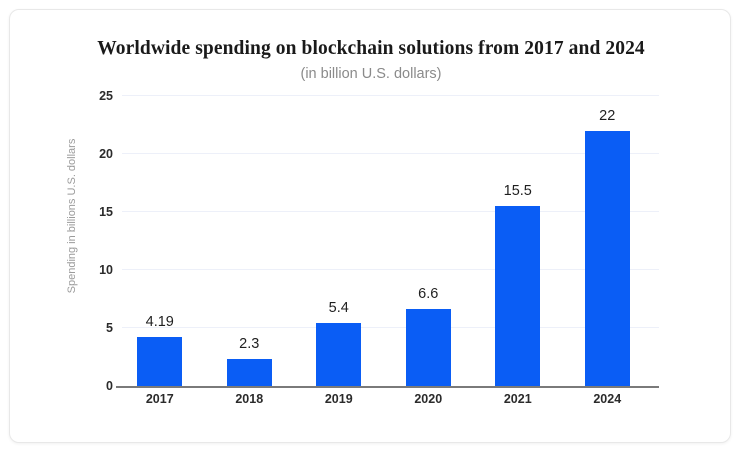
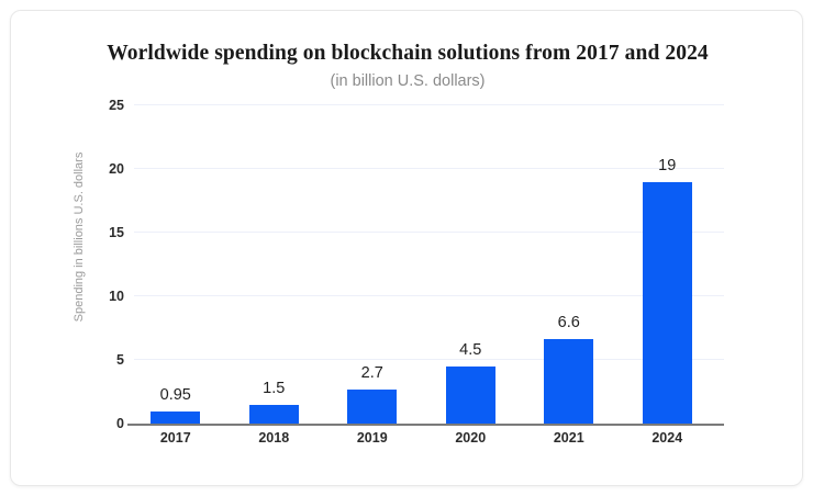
2017: 4.19 -> 0.95
2018: 2.3 -> 1.5
2019: 5.4 -> 2.7
2020: 6.6 -> 4.5
2021: 15.5 -> 6.6
2024: 22 -> 19
